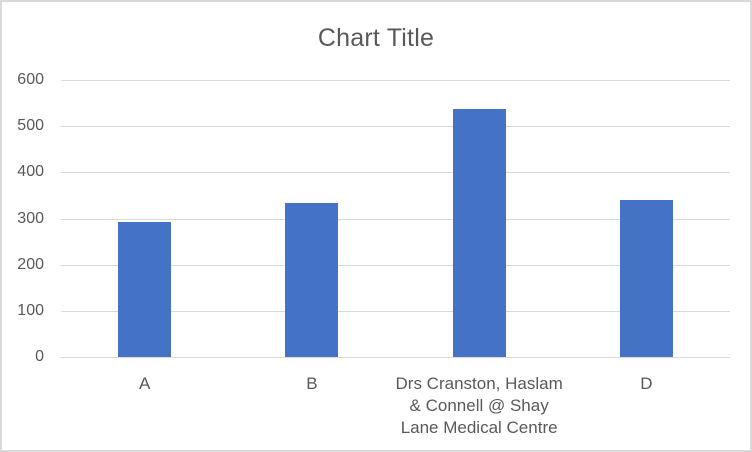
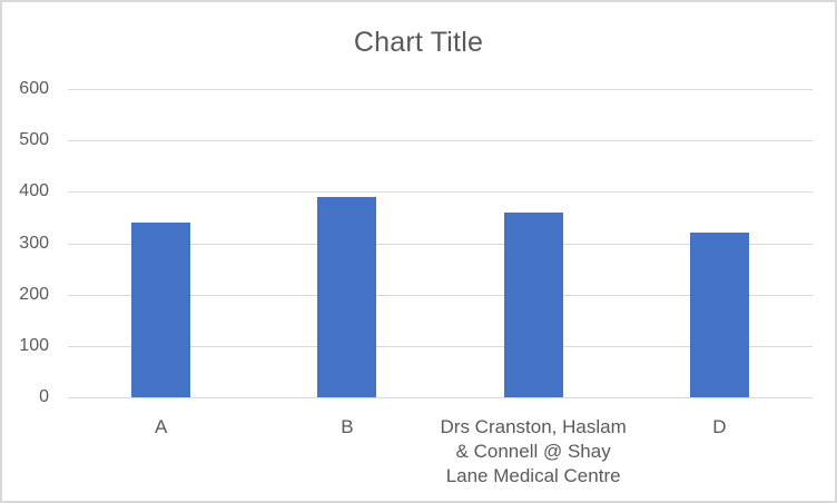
A: 290 -> 340
B: 330 -> 390
Drs Cranston, Haslam & Connell @ Shay Lane Medical Centre: 540 -> 360
D: 340 -> 320
